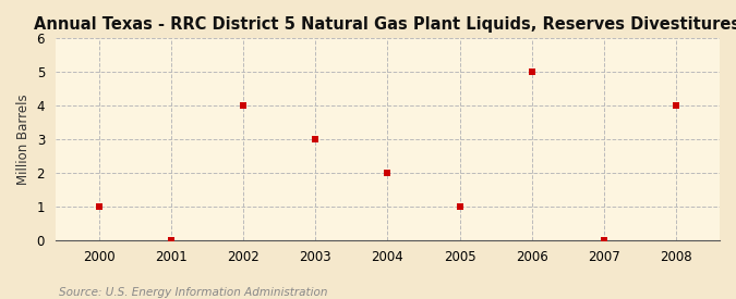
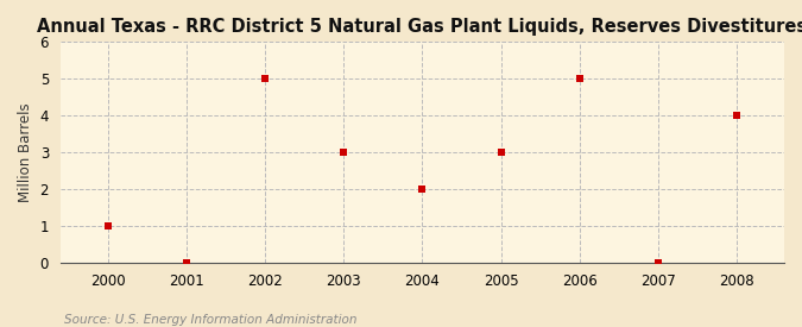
2002: 4 -> 5
2005: 1 -> 3
